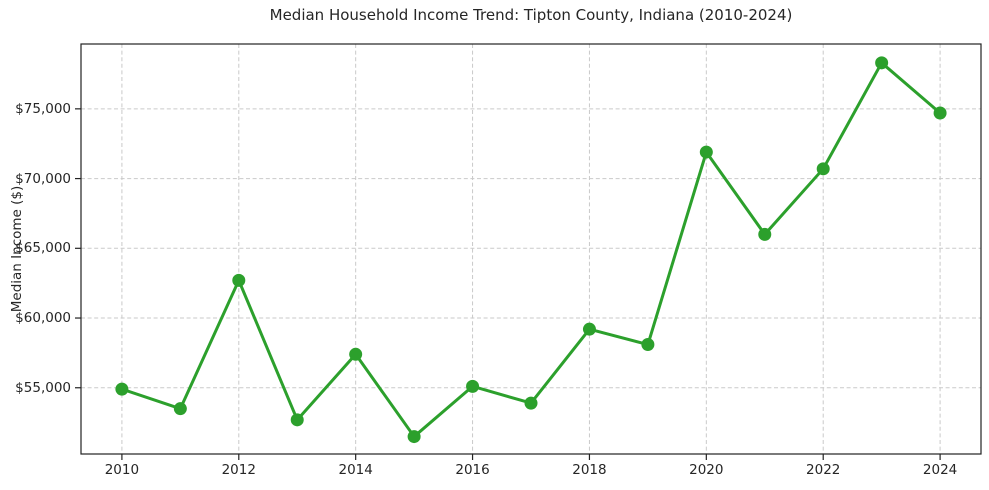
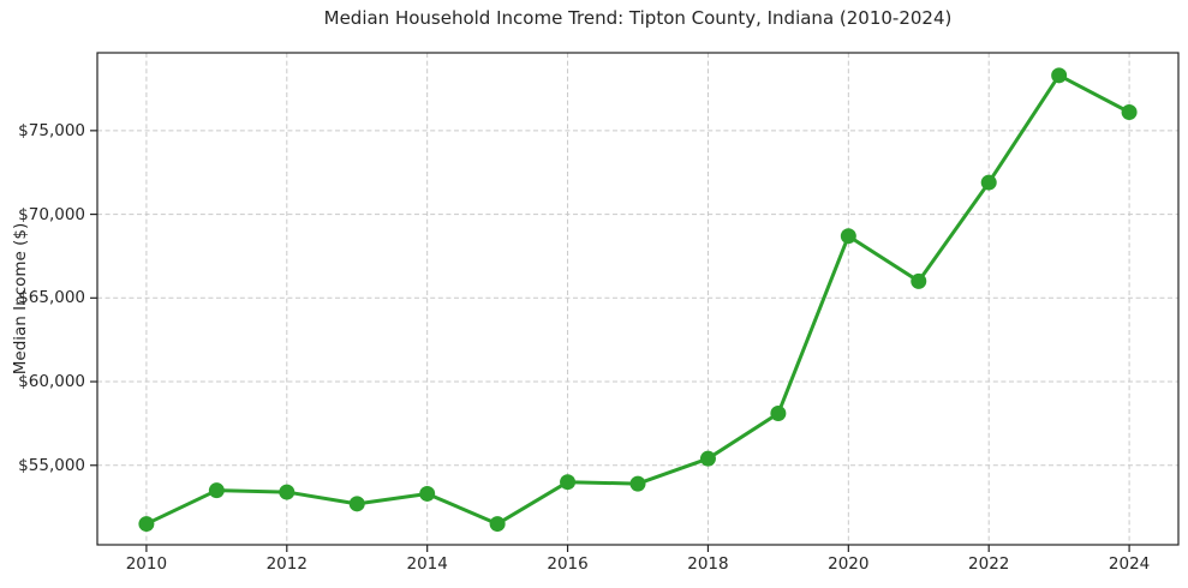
2010: $54900 -> $51500
2012: $62700 -> $53400
2014: $57400 -> $53300
2016: $55100 -> $54000
2018: $59200 -> $55400
2020: $71900 -> $68700
2022: $70700 -> $71900
2024: $74700 -> $76100
